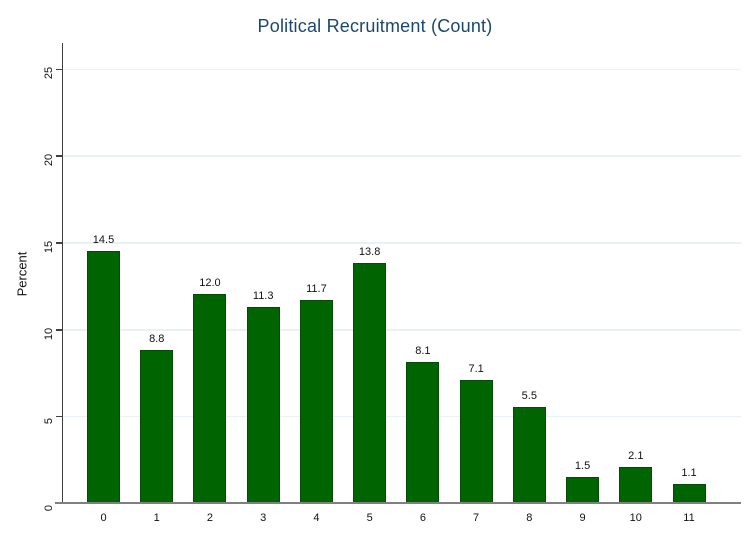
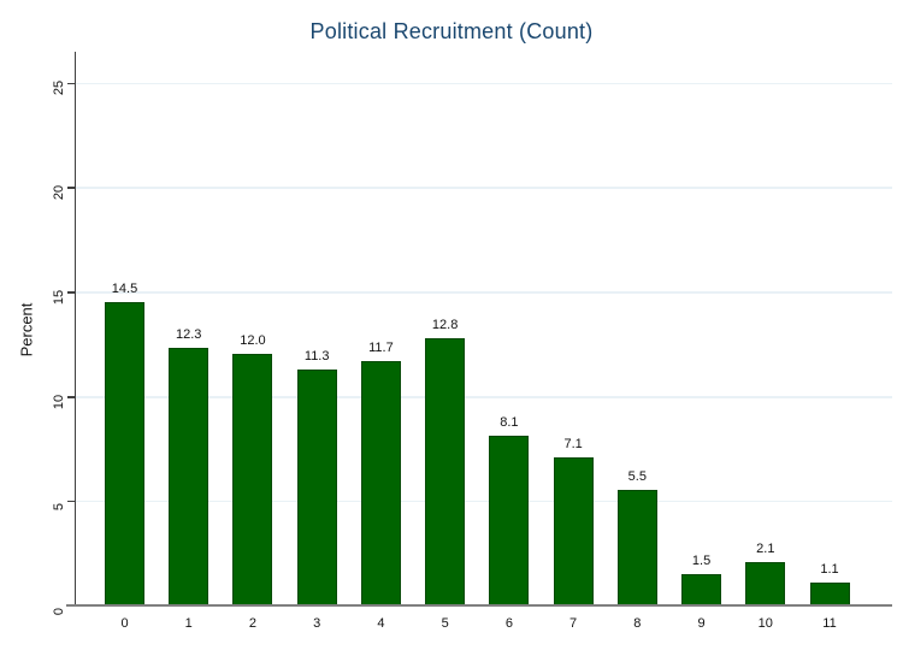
1: 8.8 -> 12.3
5: 13.8 -> 12.8
